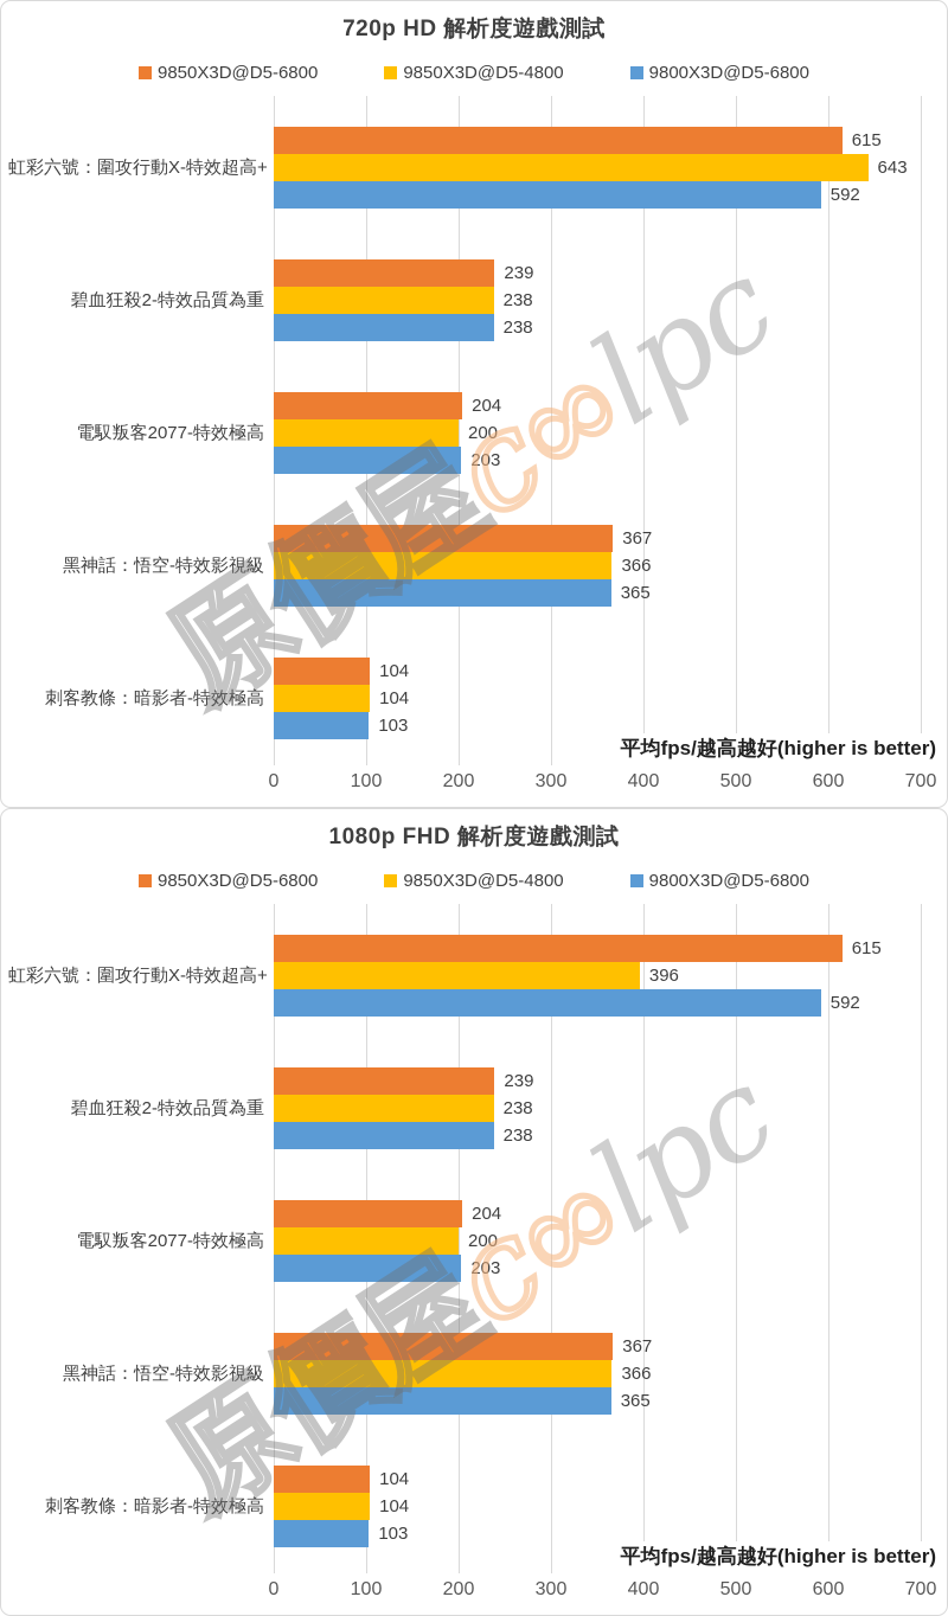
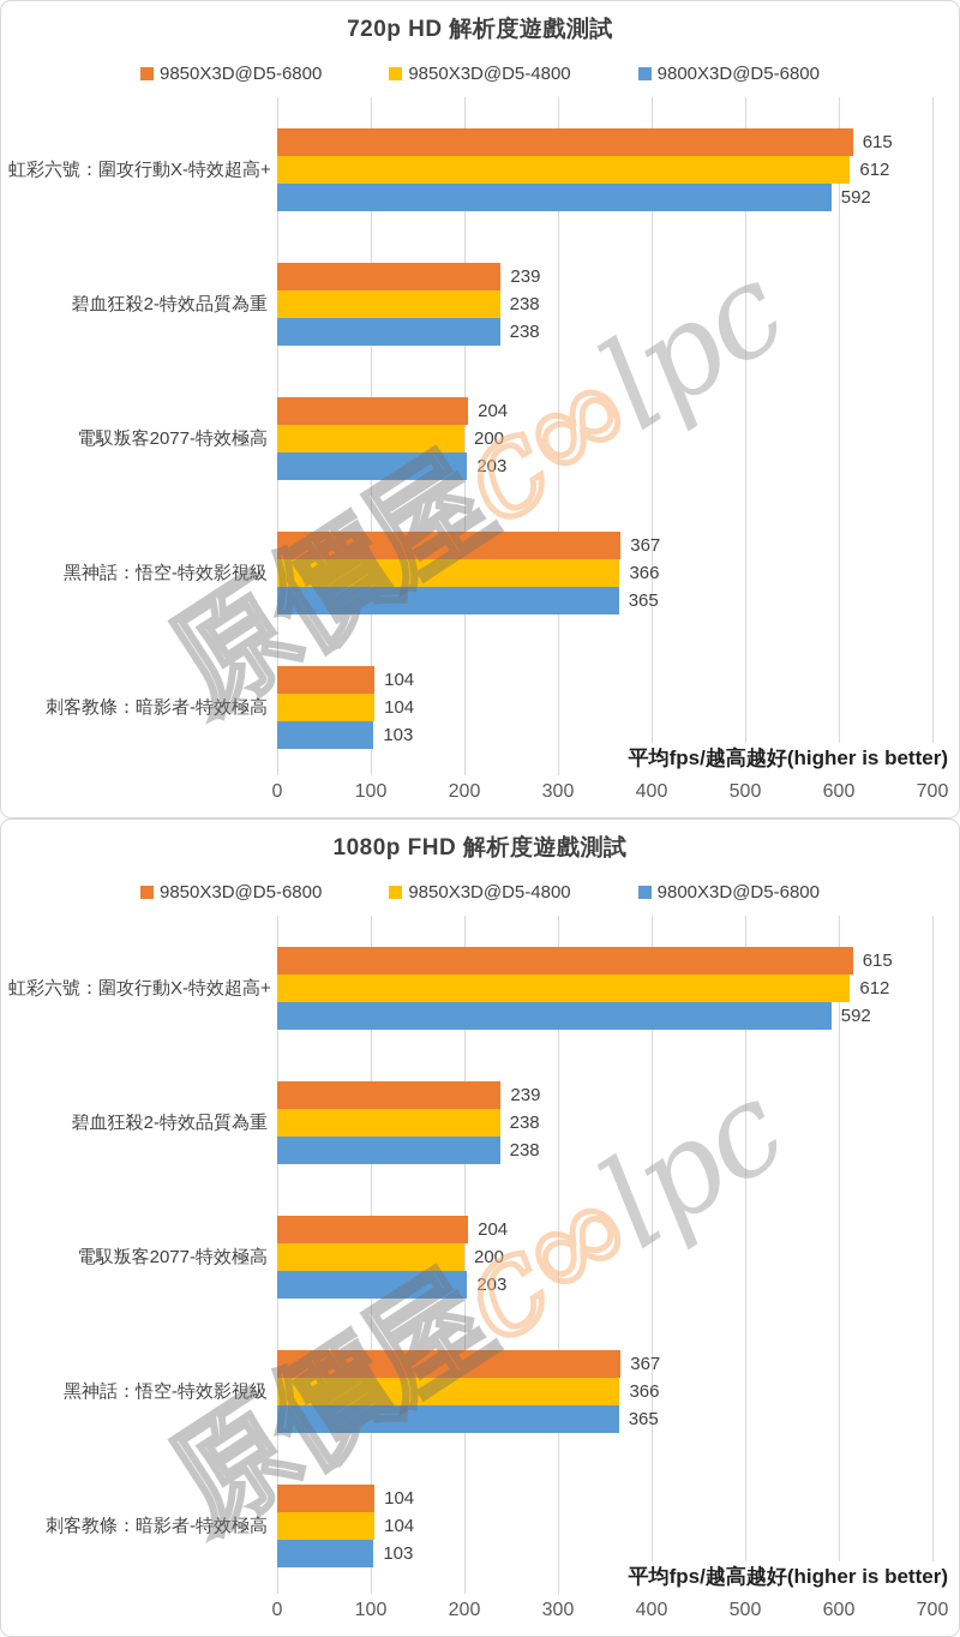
720p HD 解析度遊戲測試/9850X3D@D5-4800/虹彩六號：圍攻行動X-特效超高+: 643 -> 612
1080p FHD 解析度遊戲測試/9850X3D@D5-4800/虹彩六號：圍攻行動X-特效超高+: 396 -> 612
